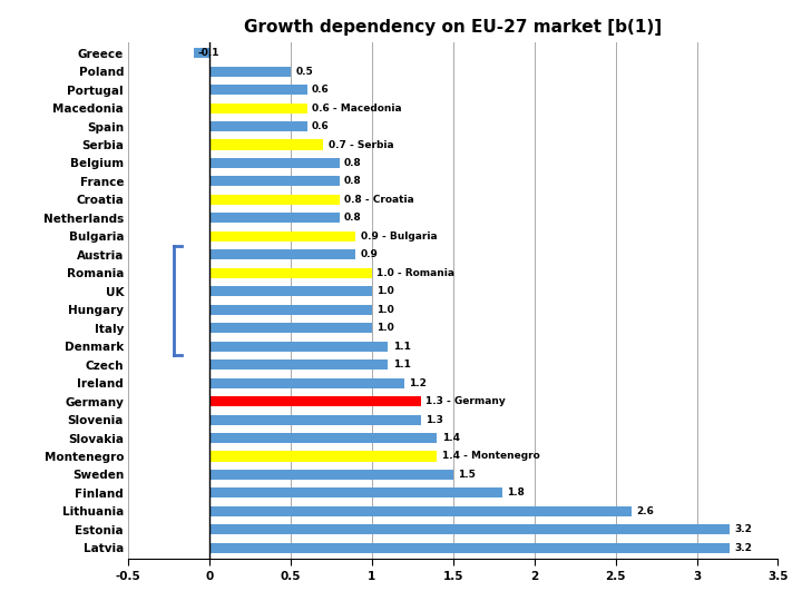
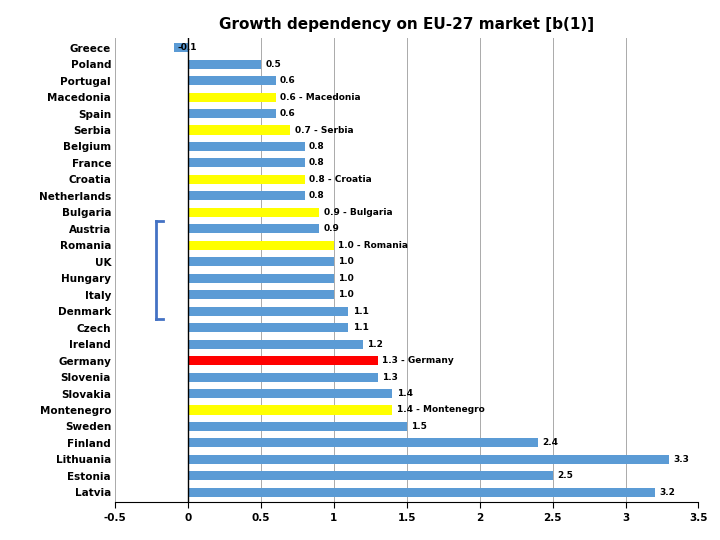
Finland: 1.8 -> 2.4
Lithuania: 2.6 -> 3.3
Estonia: 3.2 -> 2.5
